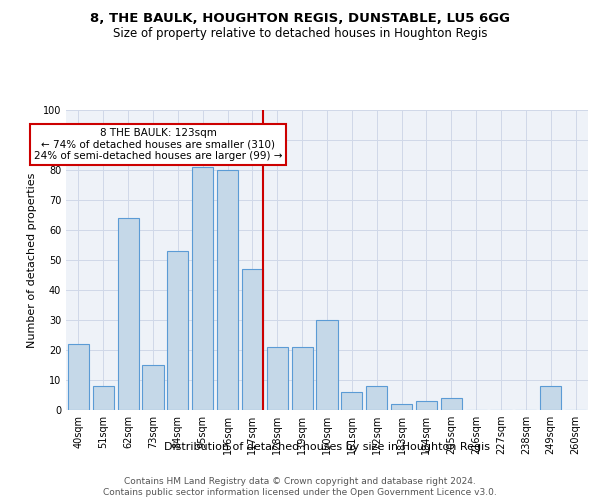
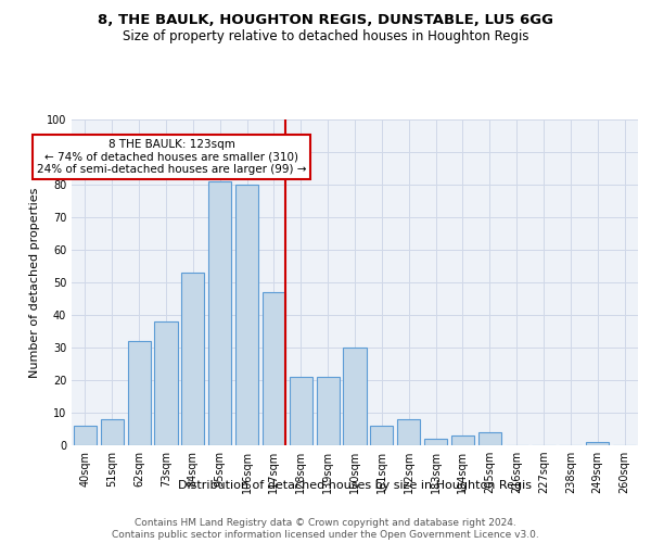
40sqm: 22 -> 6
62sqm: 64 -> 32
73sqm: 15 -> 38
249sqm: 8 -> 1
